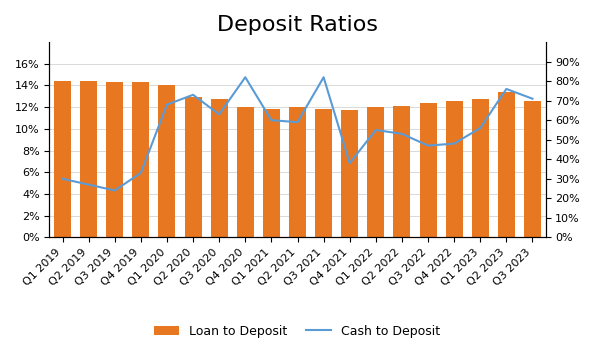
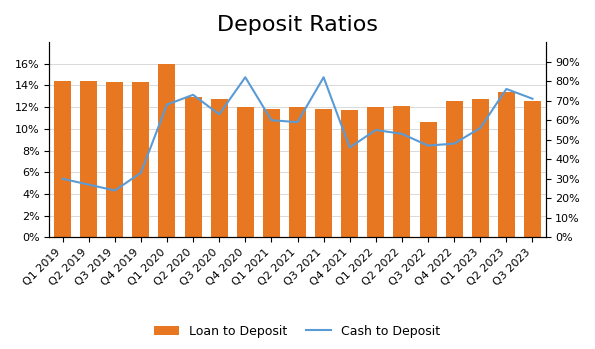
Loan to Deposit/Q1 2020: 14.0% -> 16.0%
Cash to Deposit/Q4 2021: 38% -> 46%
Loan to Deposit/Q3 2022: 12.4% -> 10.6%
